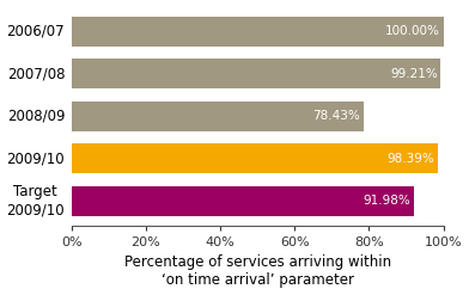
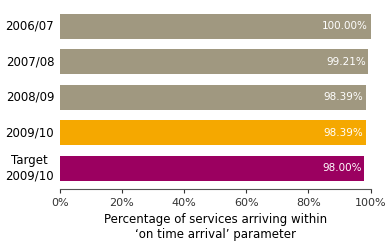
2008/09: 78.43% -> 98.39%
Target 2009/10: 91.98% -> 98.00%
